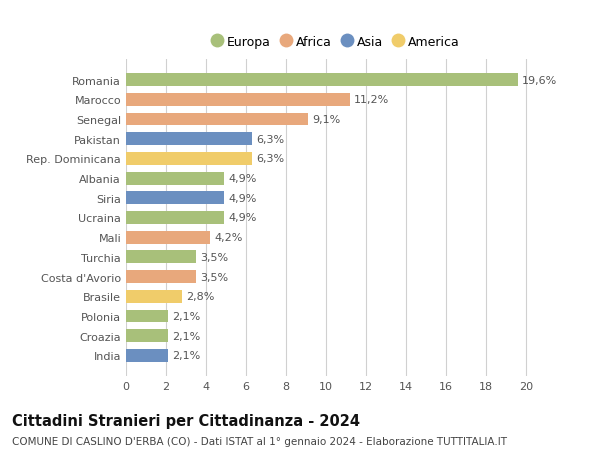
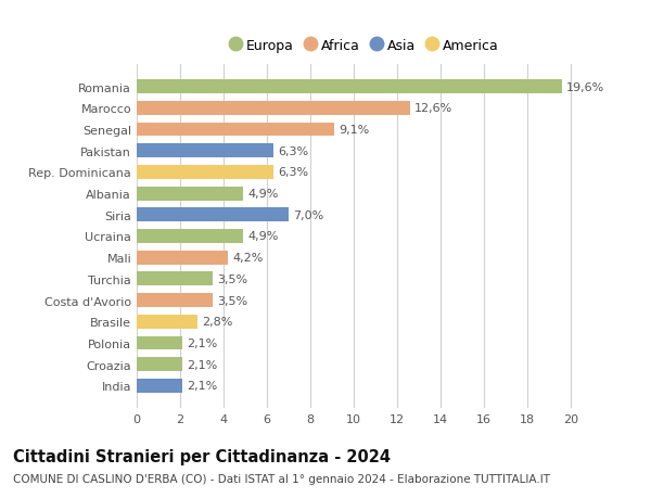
Marocco: 11,2% -> 12,6%
Siria: 4,9% -> 7,0%
